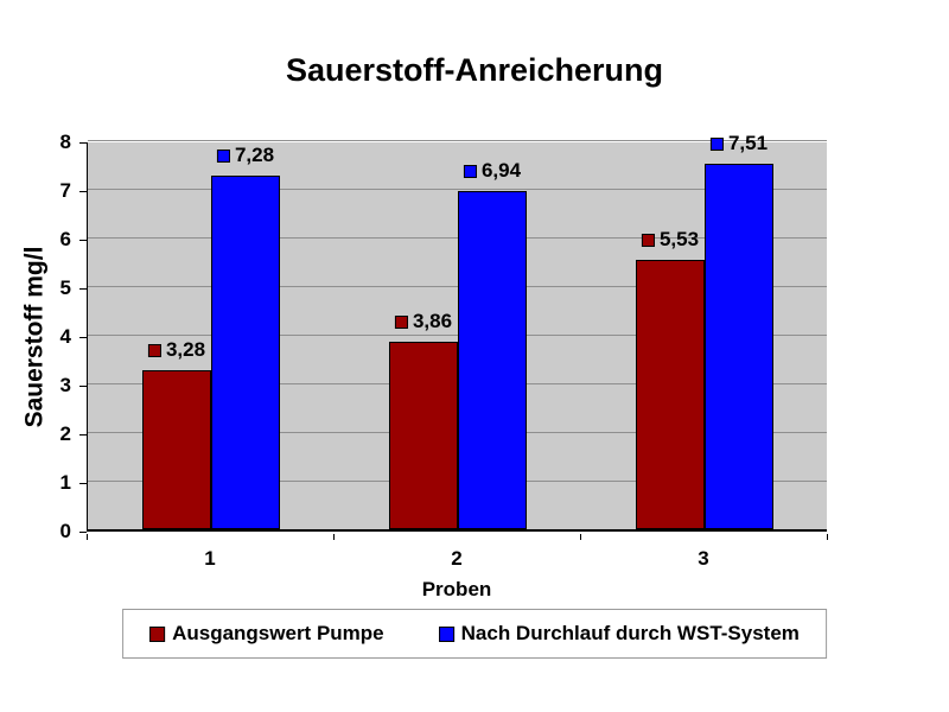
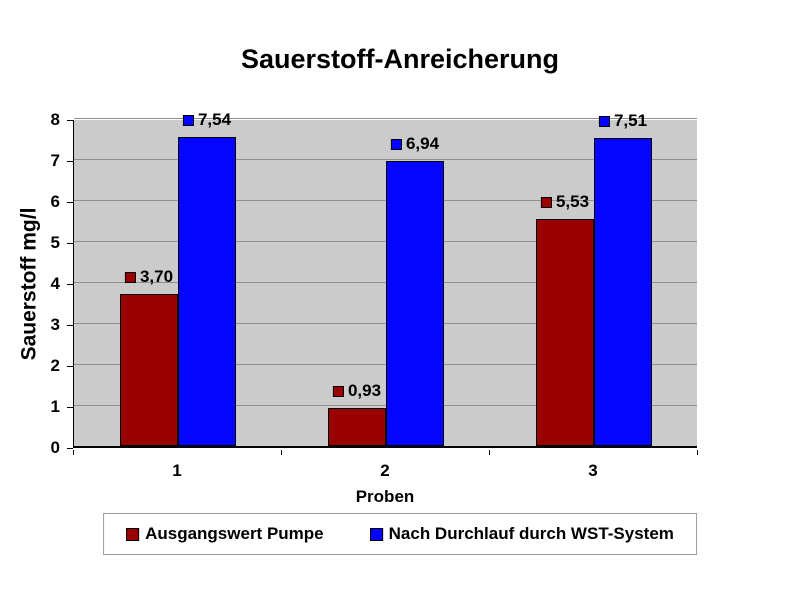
Ausgangswert Pumpe/1: 3,28 -> 3,70
Nach Durchlauf durch WST-System/1: 7,28 -> 7,54
Ausgangswert Pumpe/2: 3,86 -> 0,93
